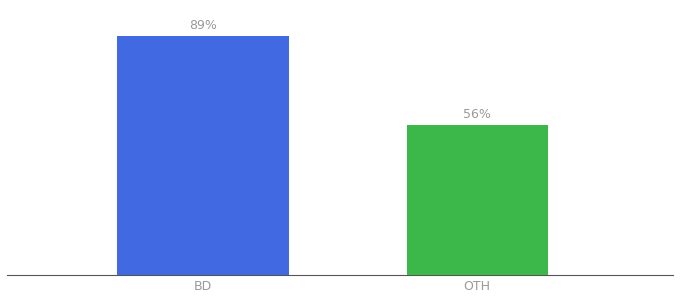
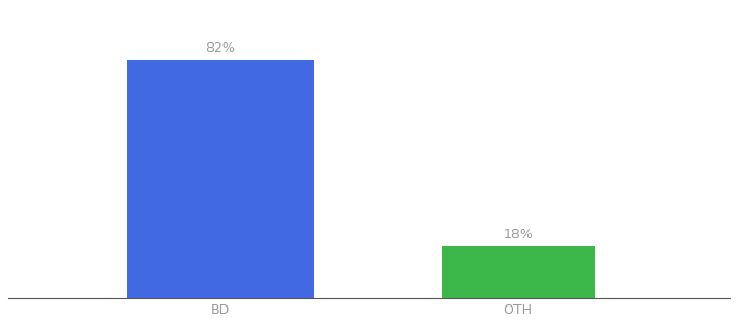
BD: 89% -> 82%
OTH: 56% -> 18%
